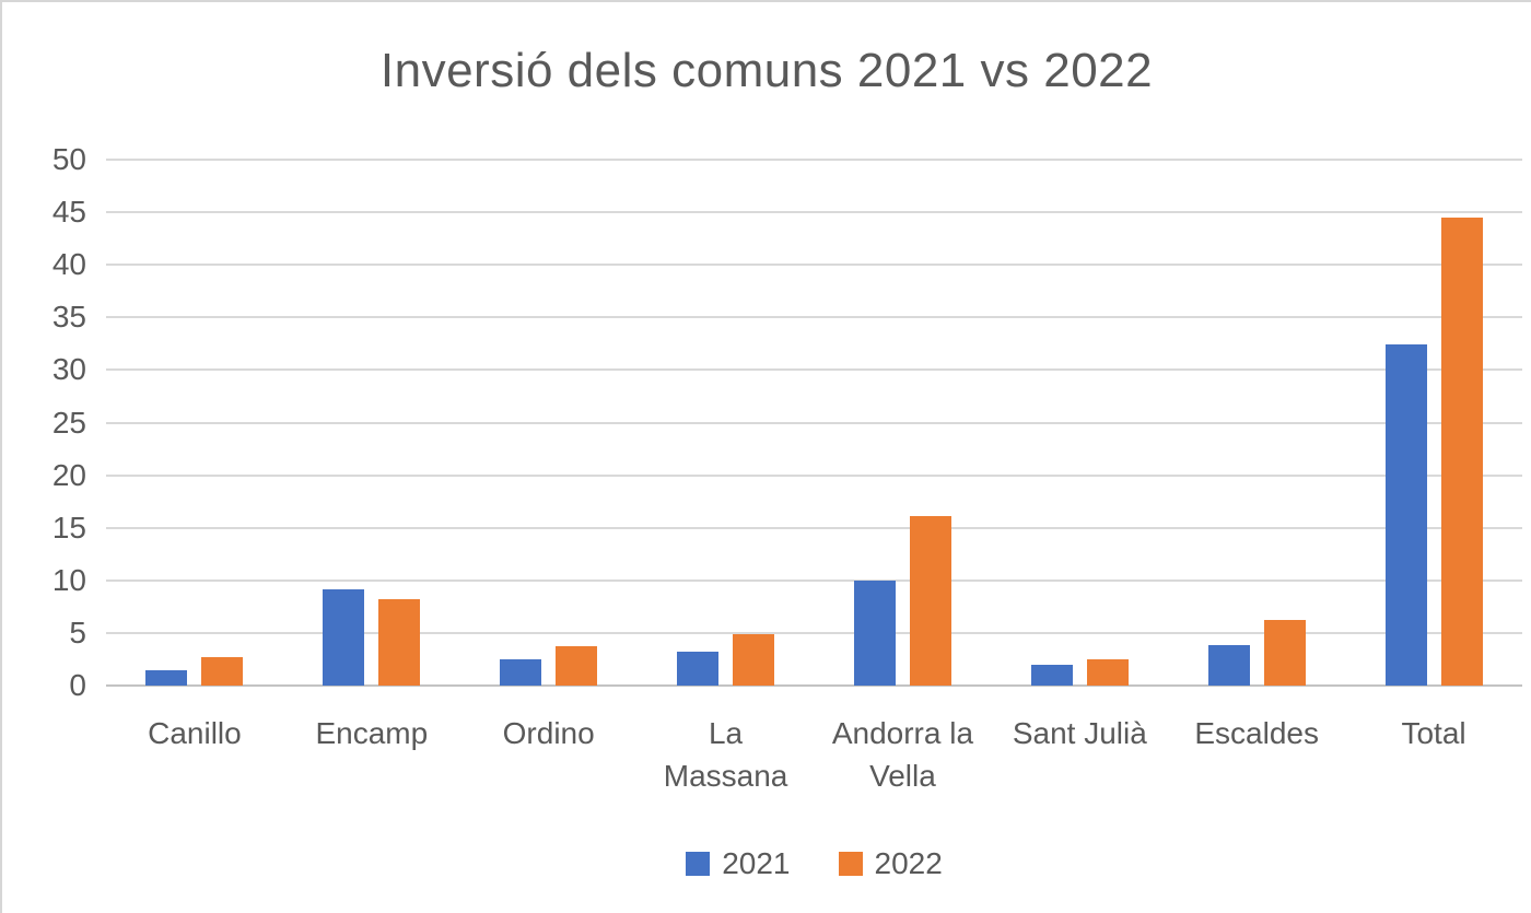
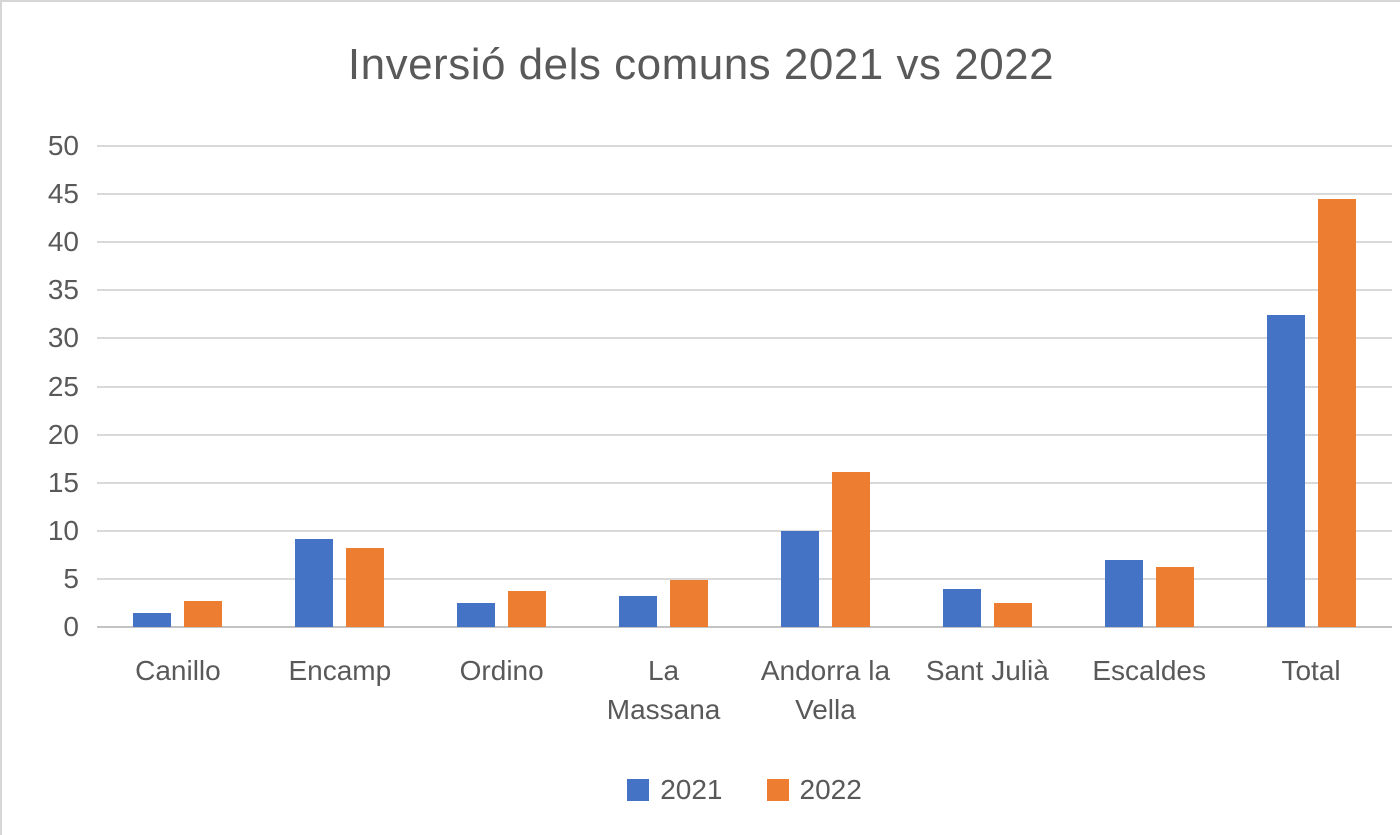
2021/Sant Julià: 2 -> 4
2021/Escaldes: 4 -> 7
